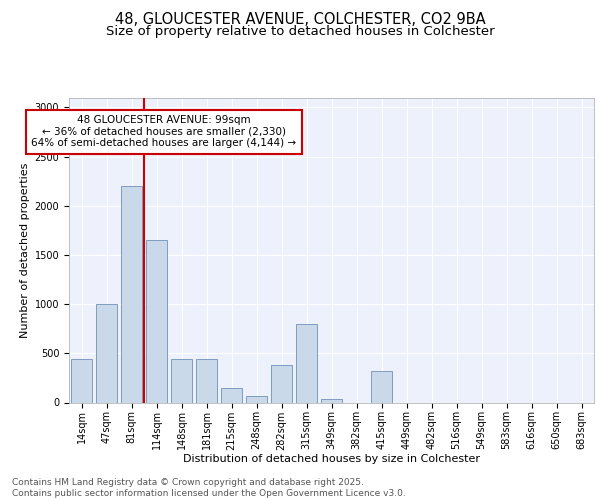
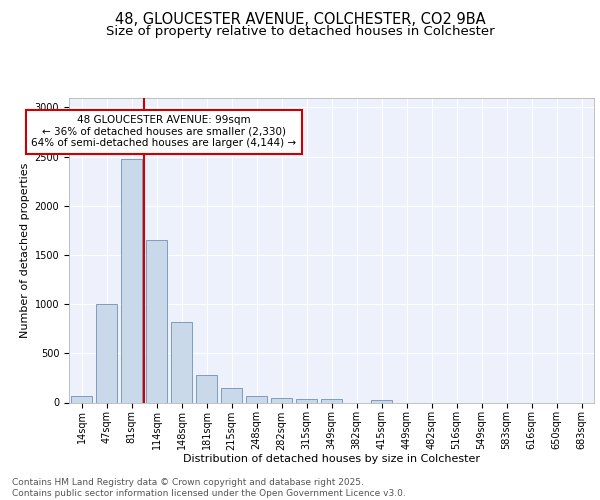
14sqm: 440 -> 60
81sqm: 2200 -> 2480
148sqm: 440 -> 820
181sqm: 440 -> 280
282sqm: 380 -> 50
315sqm: 800 -> 40
415sqm: 320 -> 20
